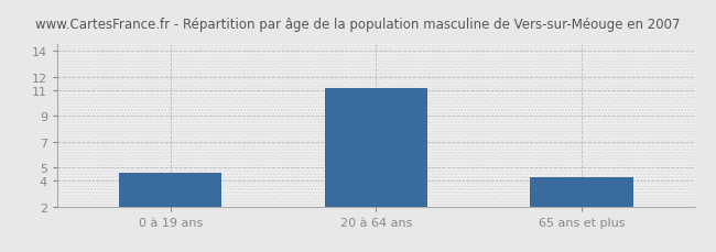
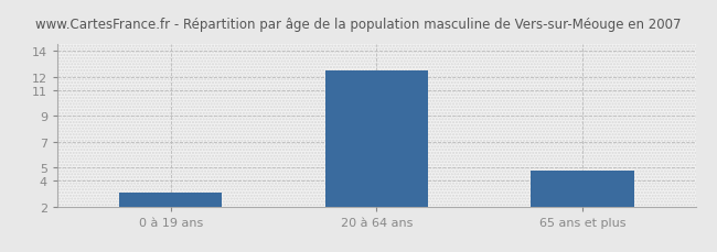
0 à 19 ans: 4.6 -> 3.1
20 à 64 ans: 11.1 -> 12.5
65 ans et plus: 4.3 -> 4.8
